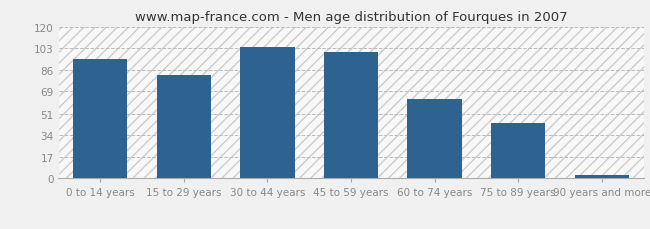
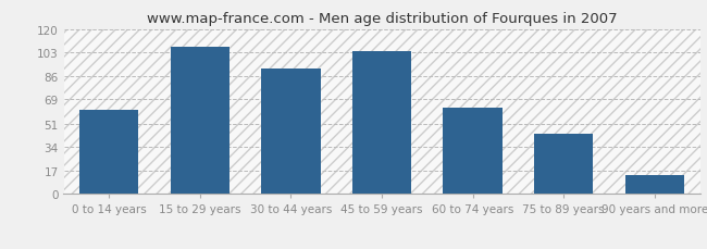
0 to 14 years: 94 -> 61
15 to 29 years: 82 -> 107
30 to 44 years: 104 -> 91
45 to 59 years: 100 -> 104
90 years and more: 3 -> 14
